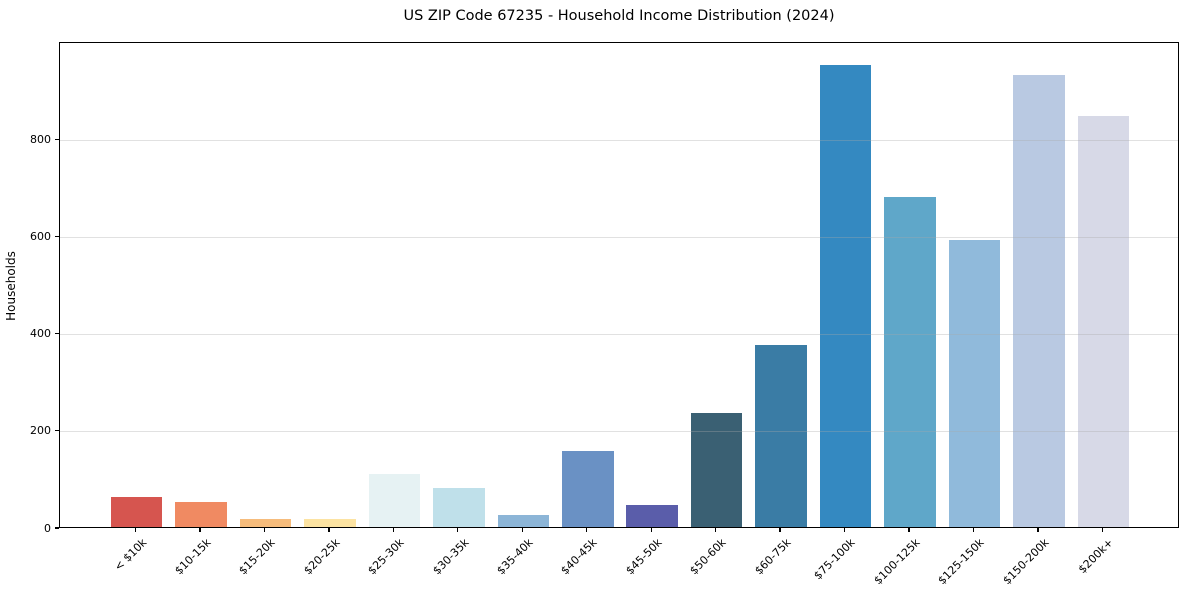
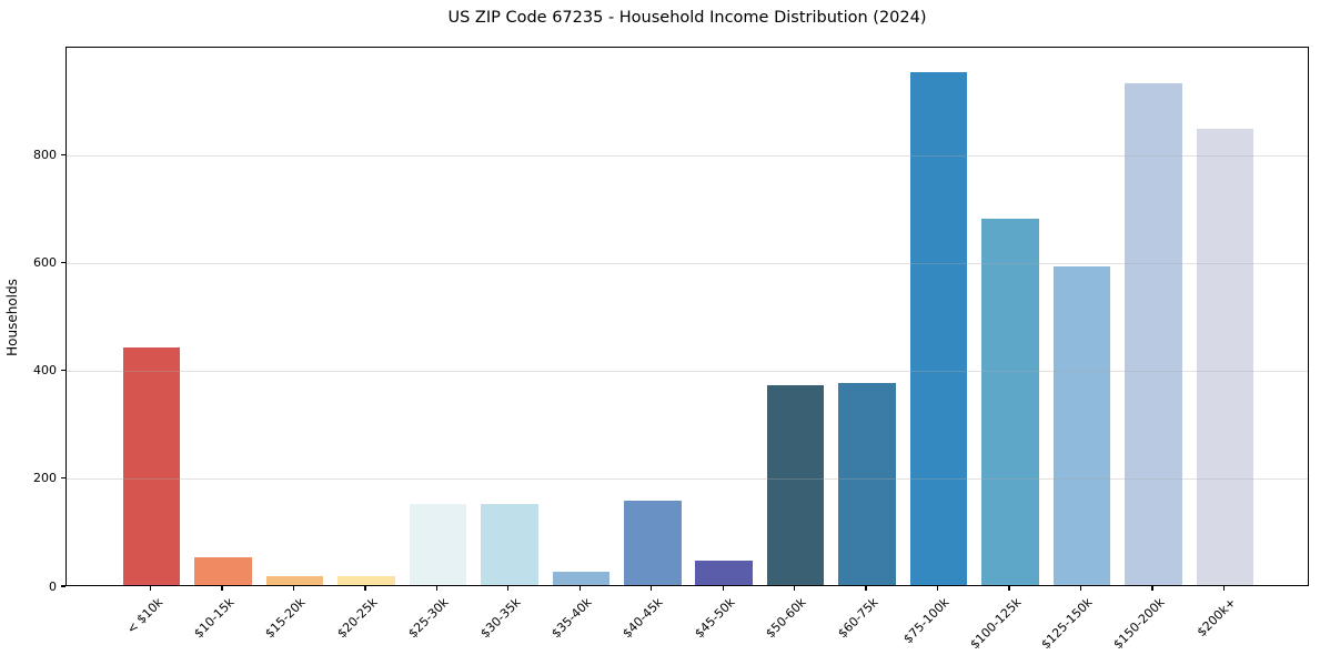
< $10k: 60 -> 440
$25-30k: 110 -> 150
$30-35k: 80 -> 150
$50-60k: 240 -> 370
